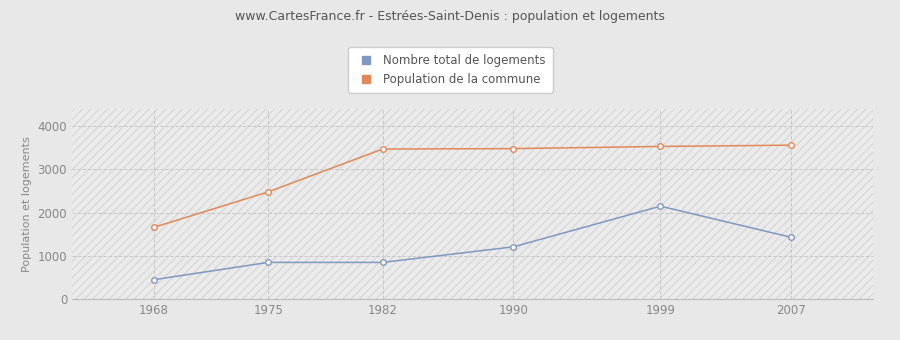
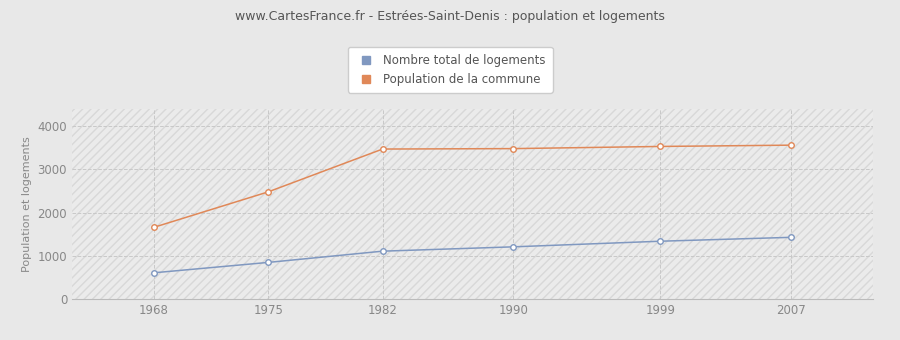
Nombre total de logements/1968: 450 -> 610
Nombre total de logements/1982: 850 -> 1110
Nombre total de logements/1999: 2150 -> 1340
